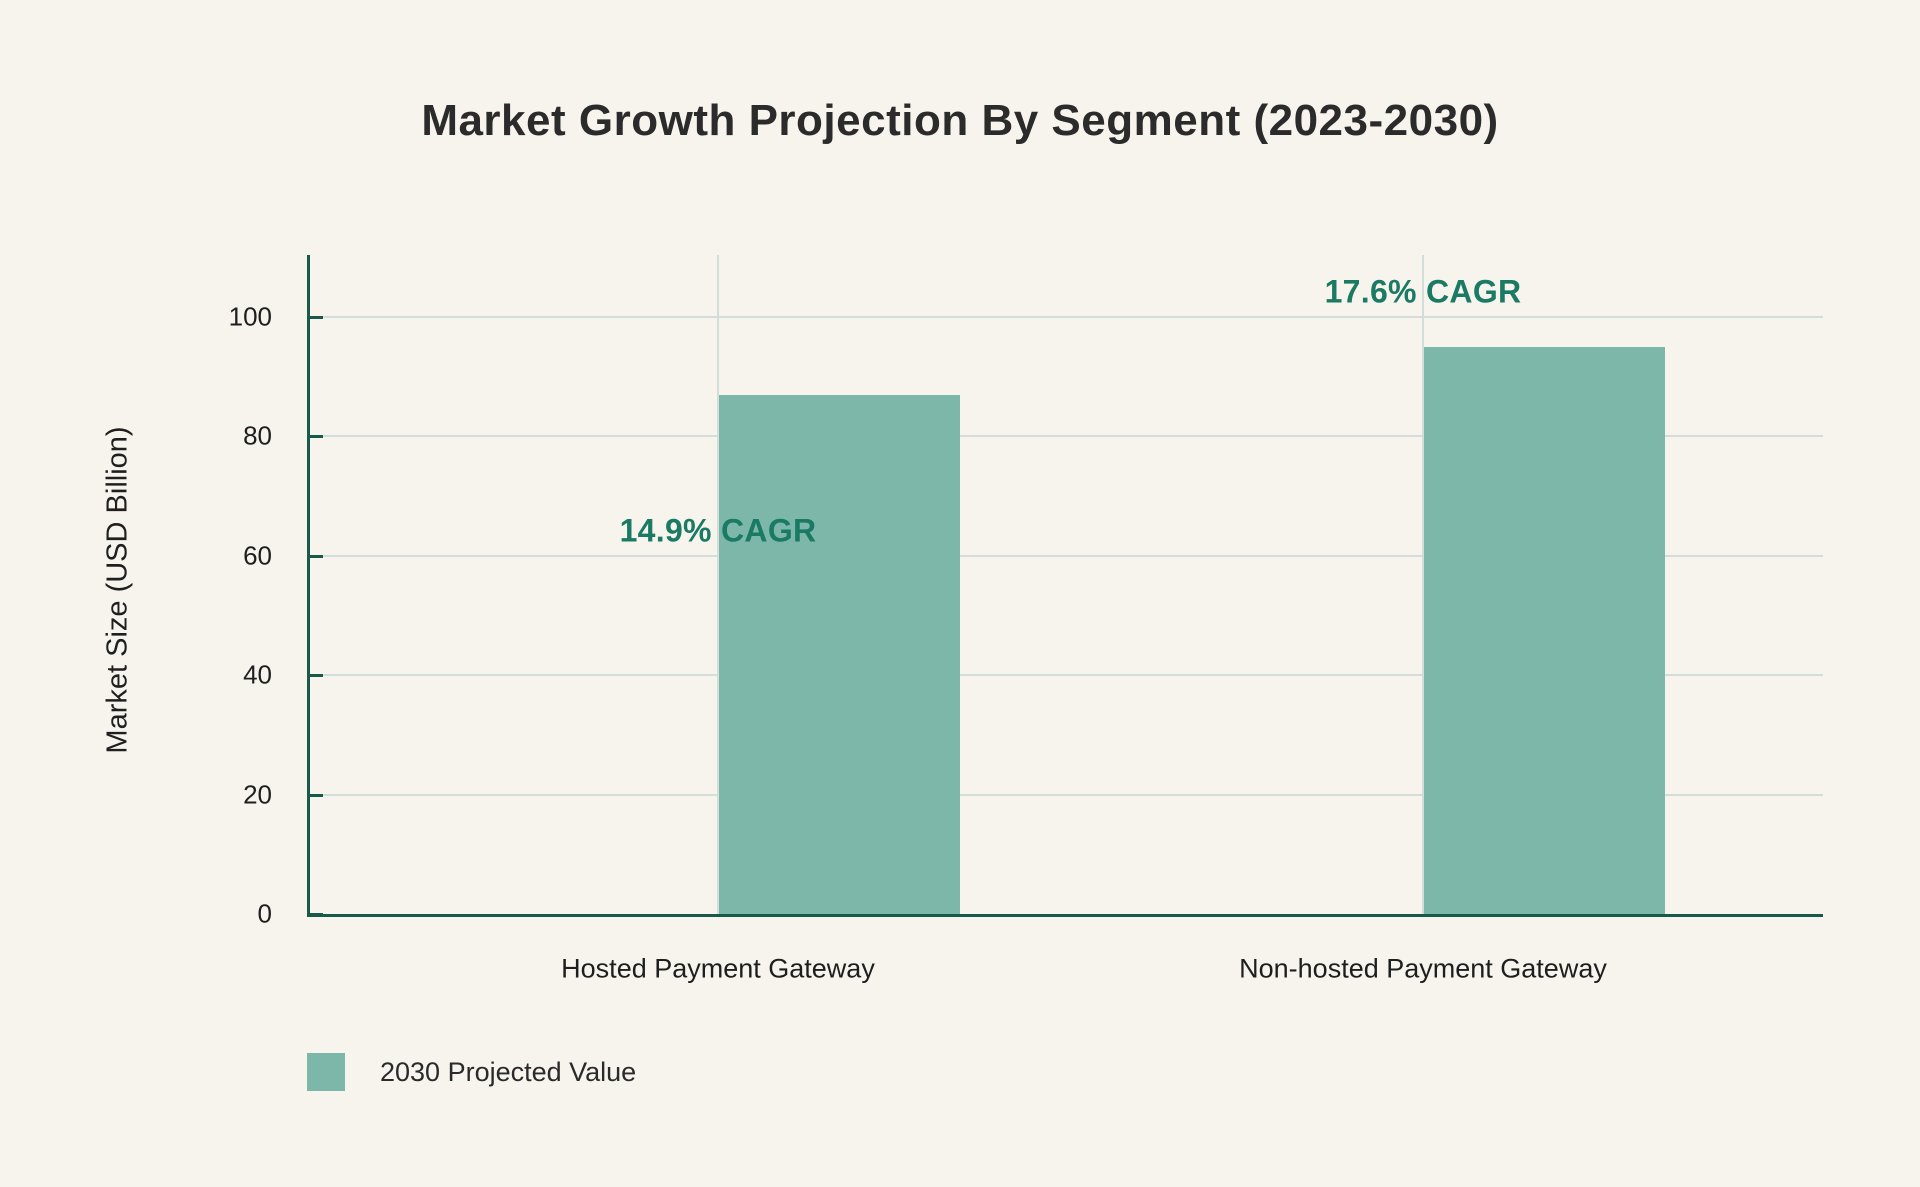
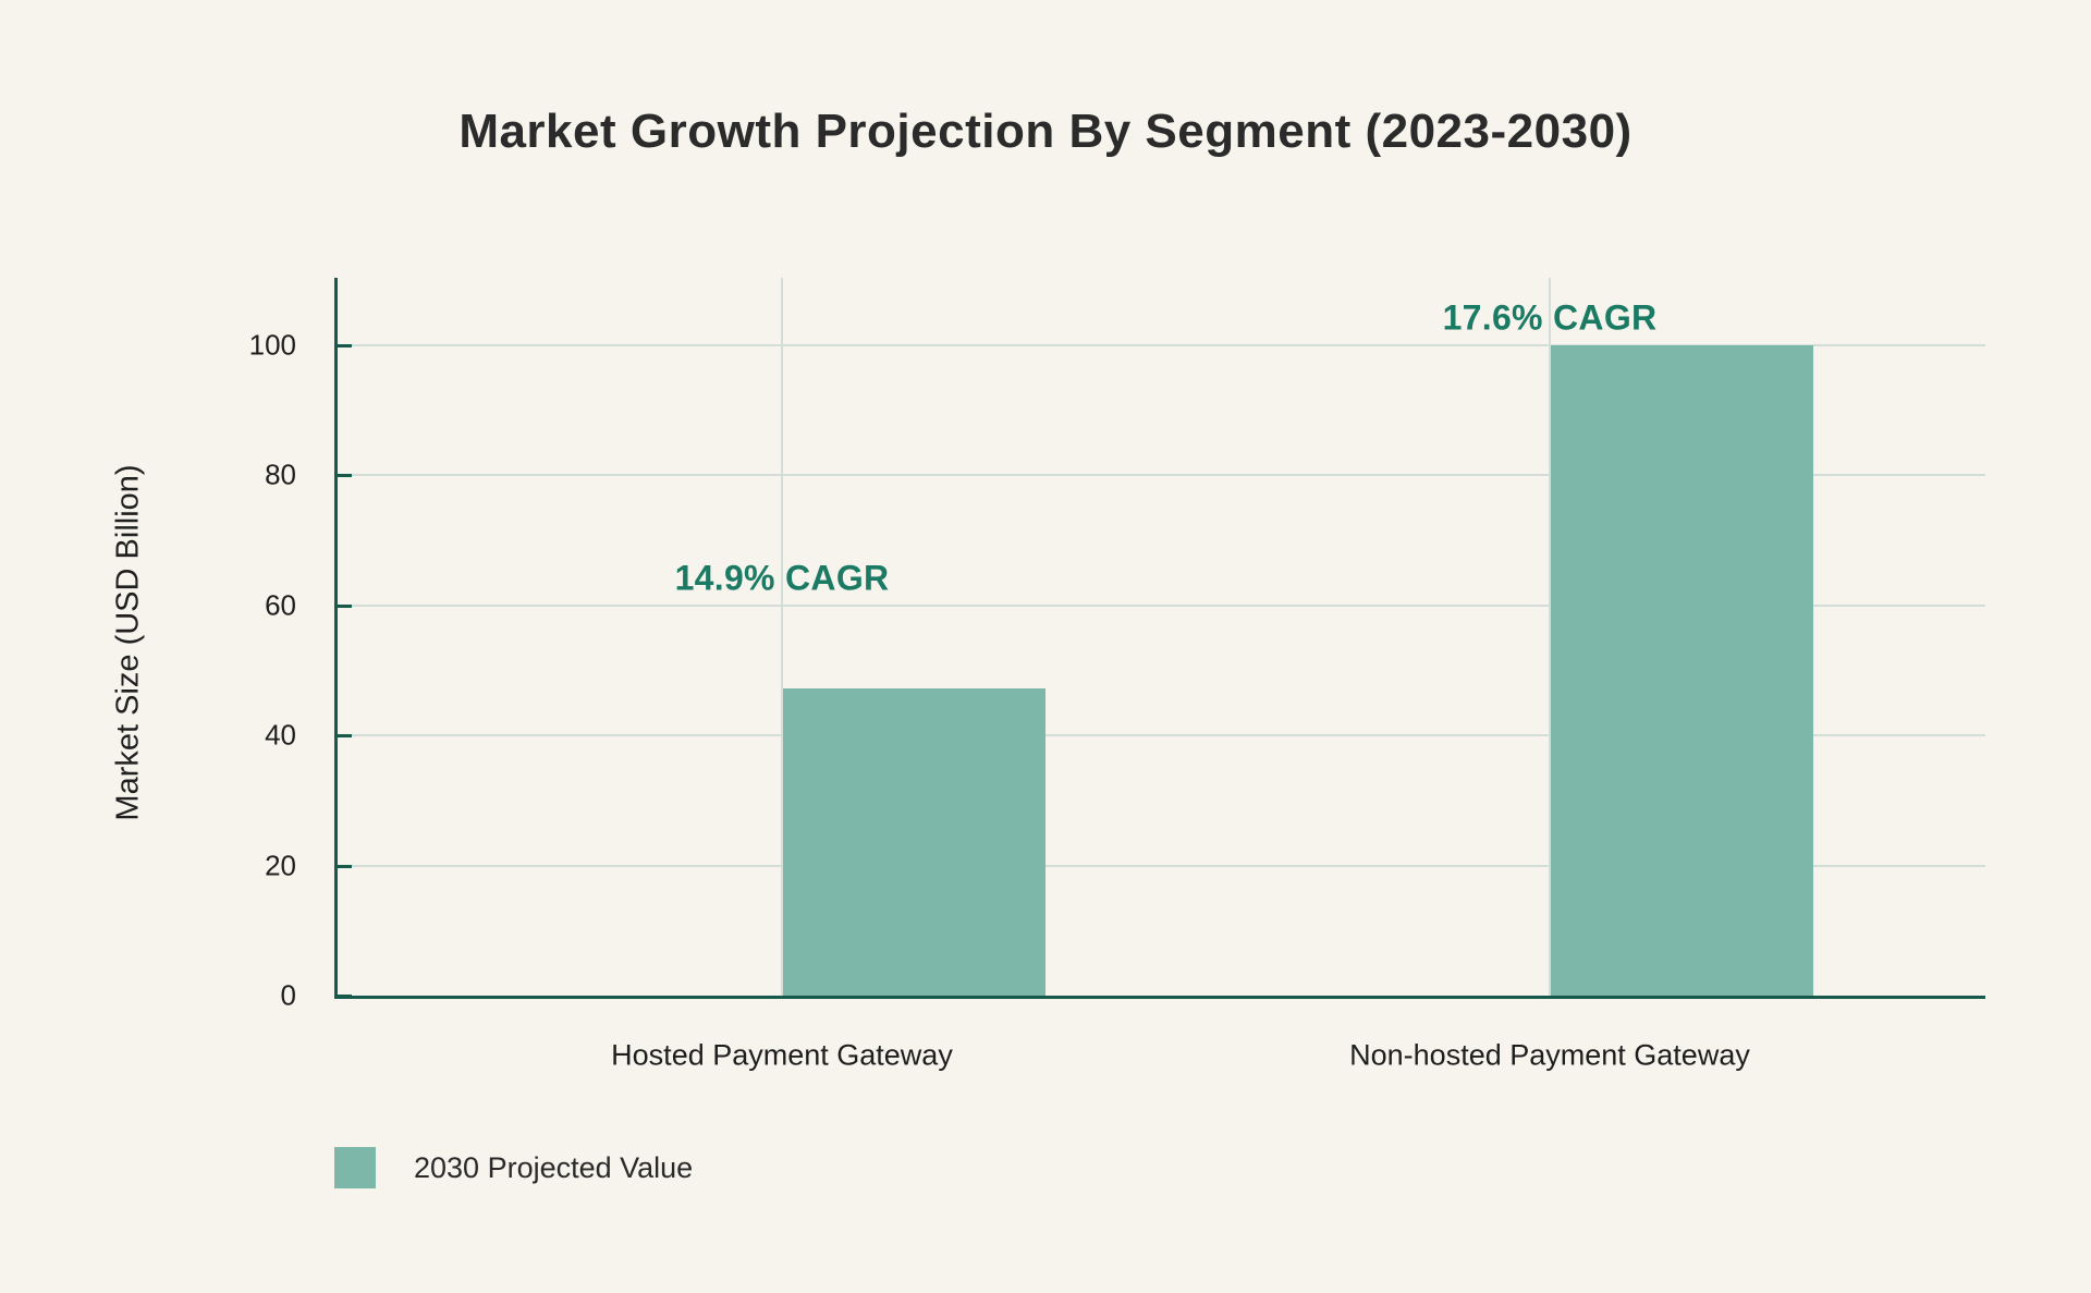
Hosted Payment Gateway: 87 -> 47
Non-hosted Payment Gateway: 95 -> 100
